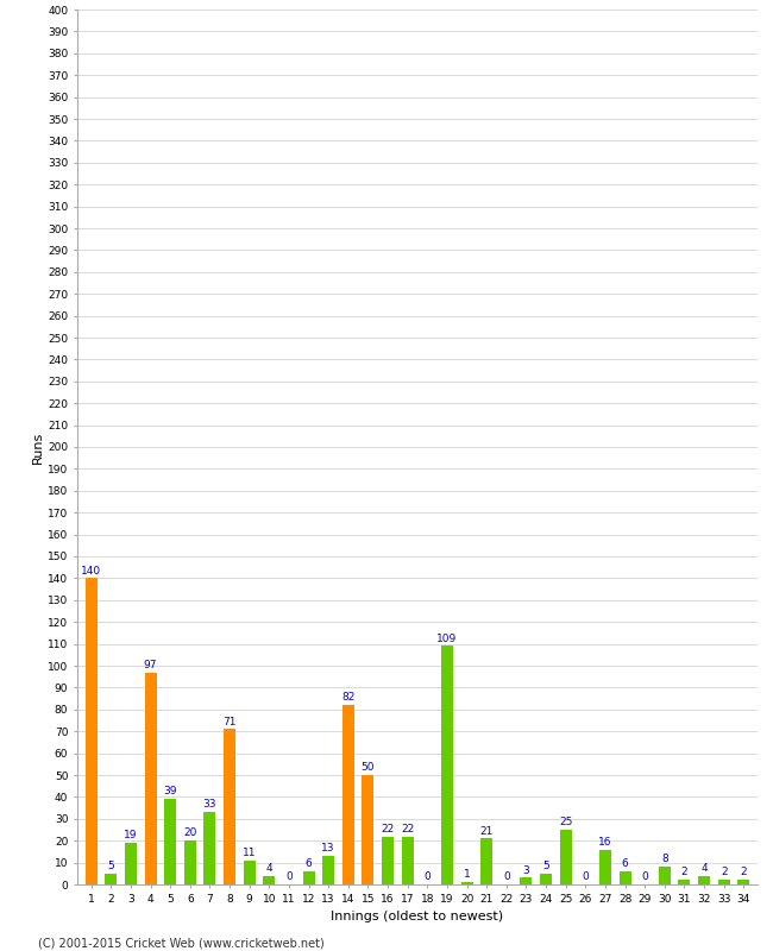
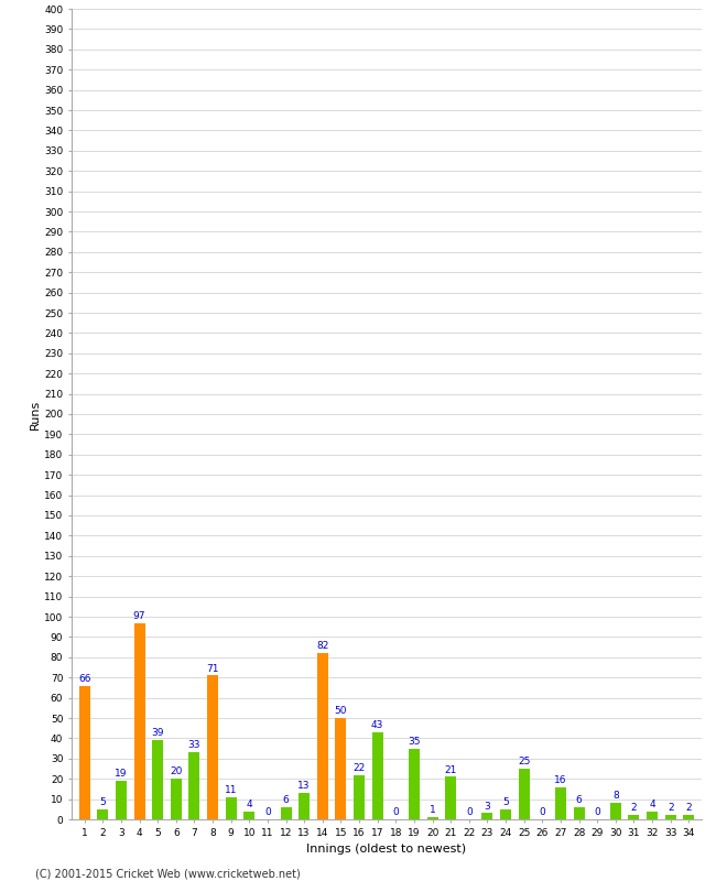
1: 140 -> 66
17: 22 -> 43
19: 109 -> 35
